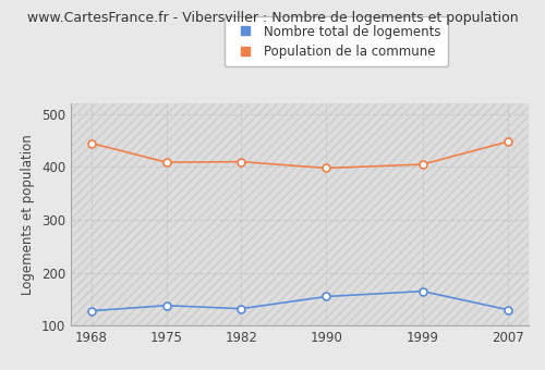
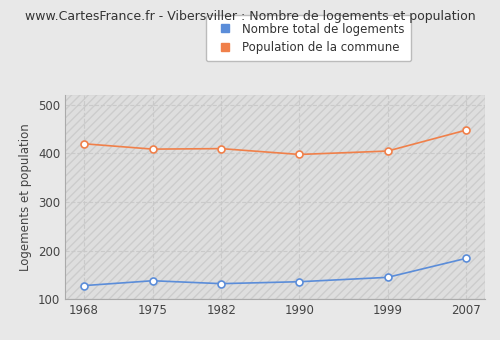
Population de la commune/1968: 445 -> 420
Nombre total de logements/1990: 155 -> 136
Nombre total de logements/1999: 165 -> 145
Nombre total de logements/2007: 130 -> 184
